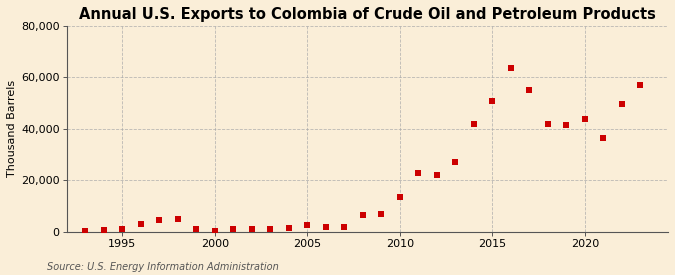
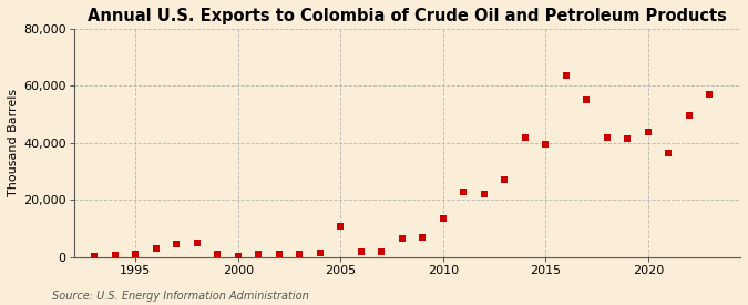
2005: 2,500 -> 11,000
2015: 51,000 -> 39,500
